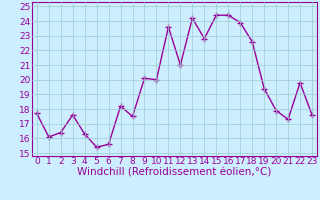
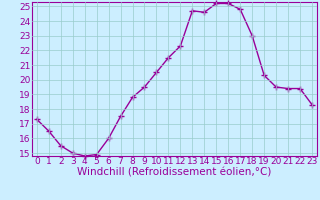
0: 17.7 -> 17.3
1: 16.1 -> 16.5
2: 16.4 -> 15.5
3: 17.6 -> 15.0
4: 16.3 -> 14.8
5: 15.4 -> 14.9
6: 15.6 -> 16.0
7: 18.2 -> 17.5
8: 17.5 -> 18.8
9: 20.1 -> 19.5
10: 20.0 -> 20.5
11: 23.6 -> 21.5
12: 21.0 -> 22.3
13: 24.2 -> 24.7
14: 22.8 -> 24.6
15: 24.4 -> 25.2
16: 24.4 -> 25.2
17: 23.9 -> 24.8
18: 22.6 -> 23.0
19: 19.4 -> 20.3
20: 17.9 -> 19.5
21: 17.3 -> 19.4
22: 19.8 -> 19.4
23: 17.6 -> 18.3
